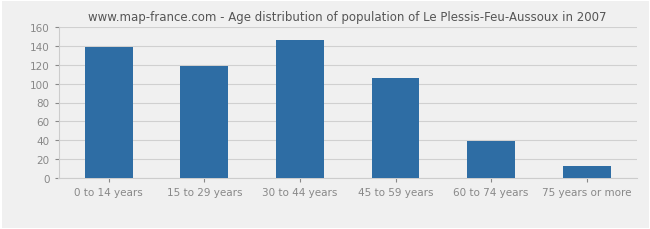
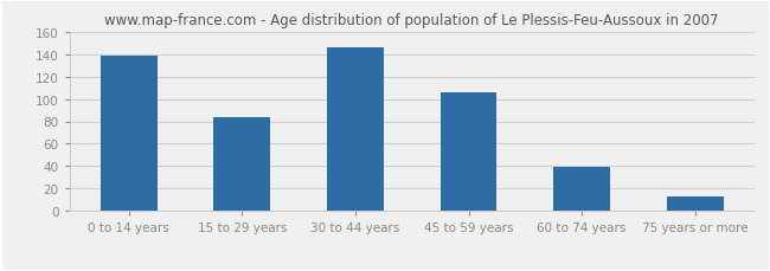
15 to 29 years: 118 -> 84
